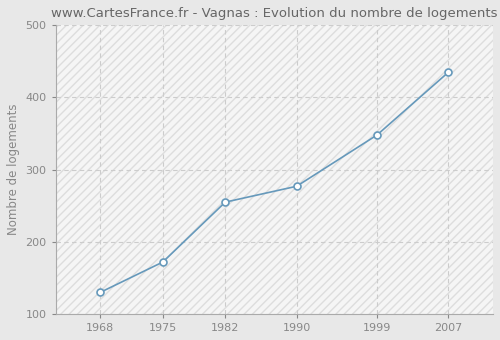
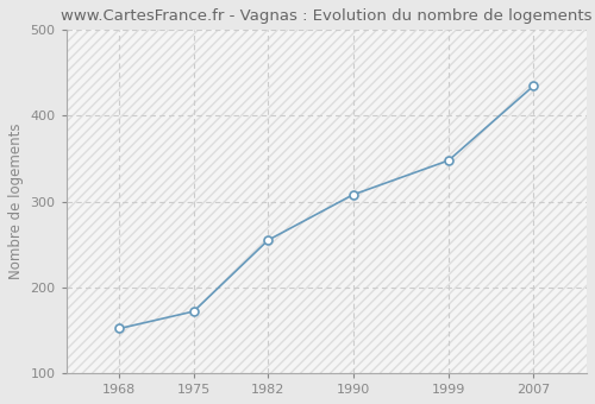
1968: 130 -> 152
1990: 277 -> 308
